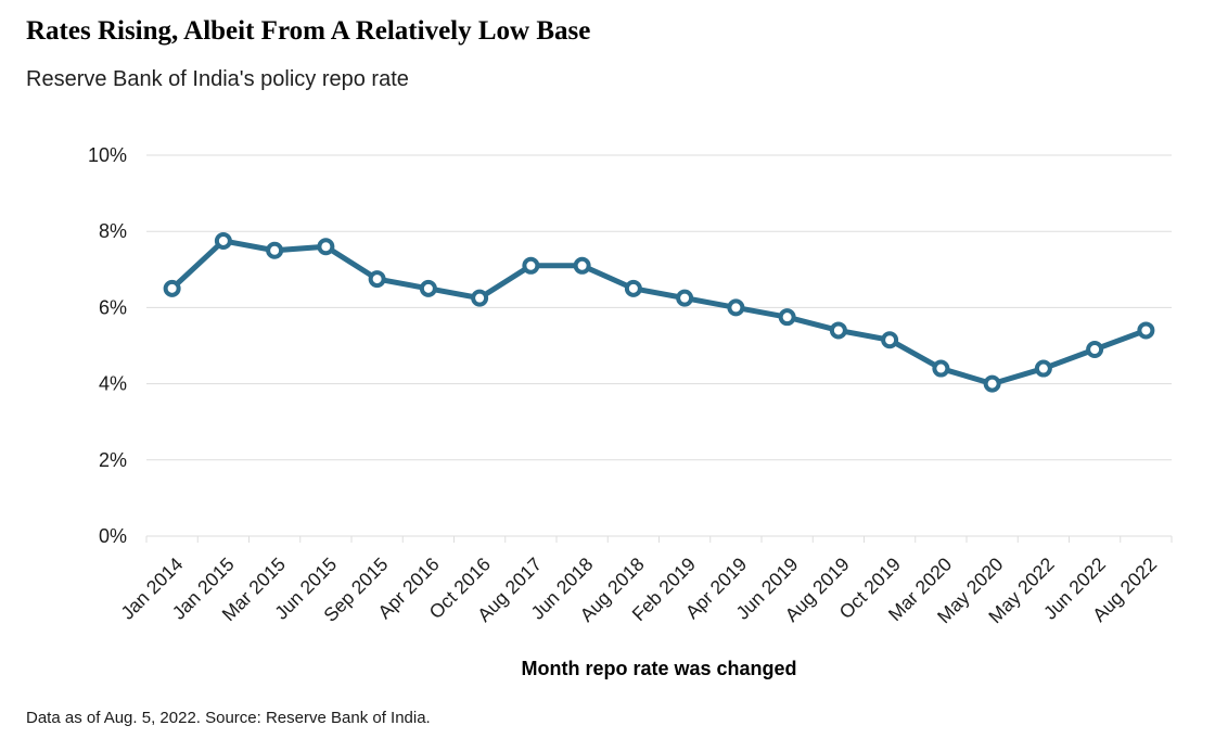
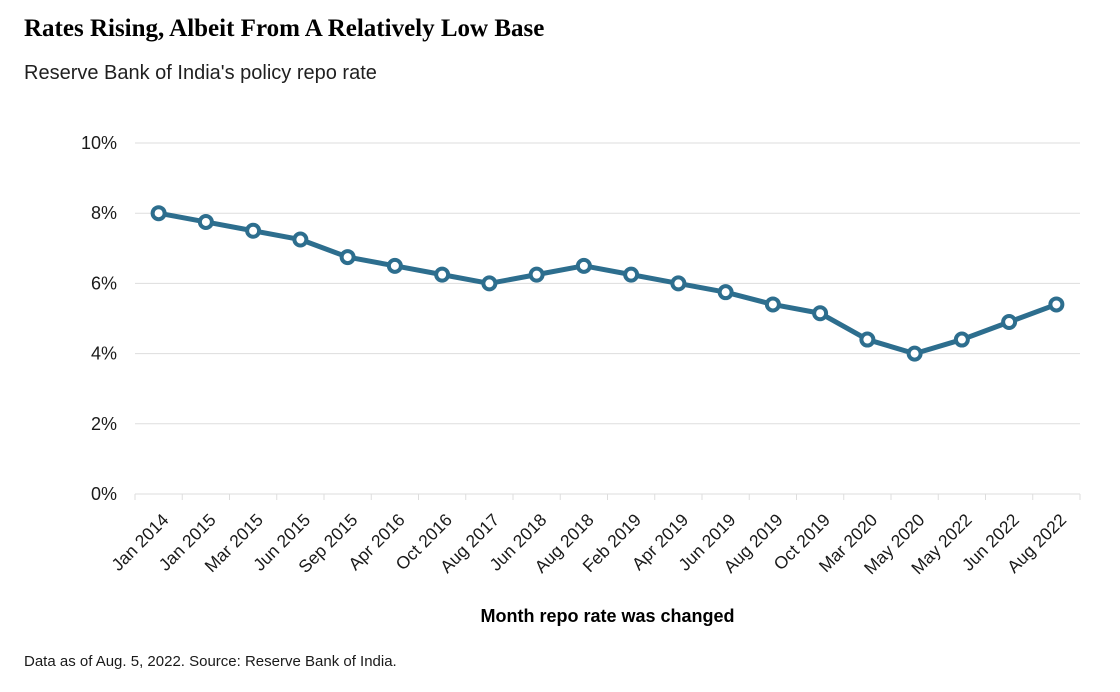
Jan 2014: 6.5% -> 8.0%
Jun 2015: 7.6% -> 7.2%
Aug 2017: 7.1% -> 6.0%
Jun 2018: 7.1% -> 6.2%
